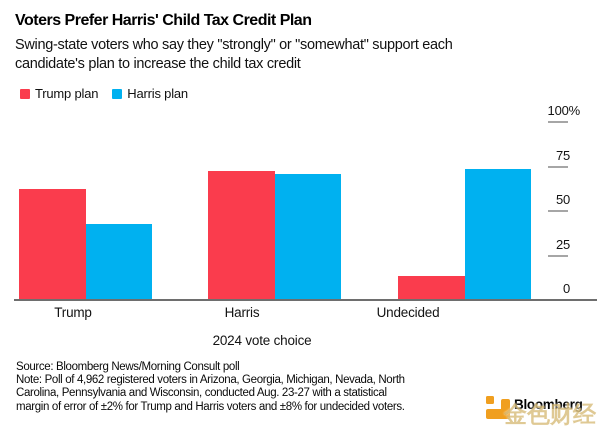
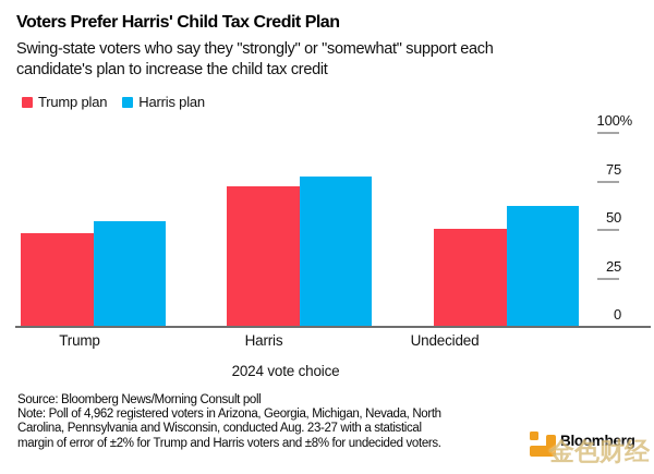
Trump plan/Trump: 62 -> 48
Harris plan/Trump: 42 -> 54
Harris plan/Harris: 70 -> 77
Trump plan/Undecided: 13 -> 50
Harris plan/Undecided: 73 -> 62
